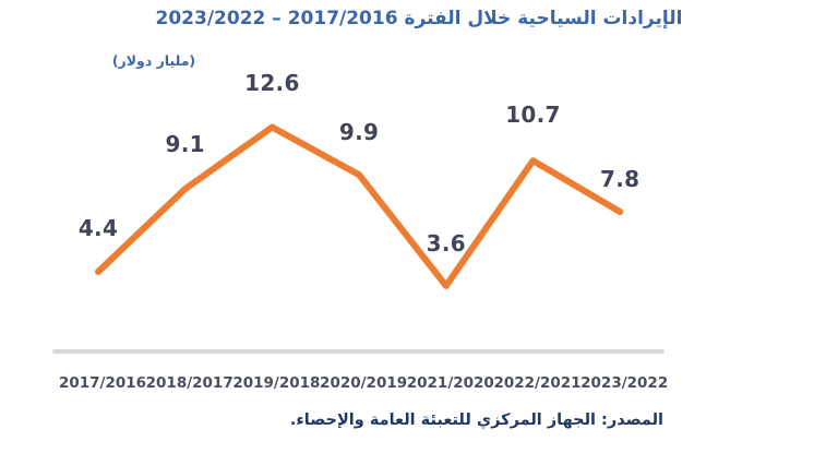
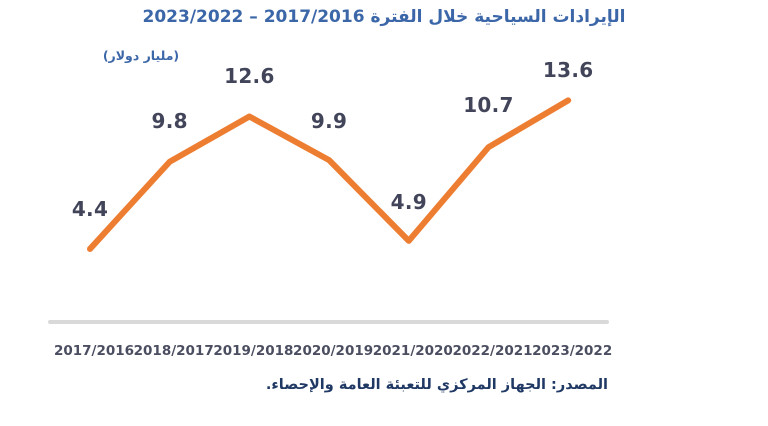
2018/2017: 9.1 -> 9.8
2021/2020: 3.6 -> 4.9
2023/2022: 7.8 -> 13.6
